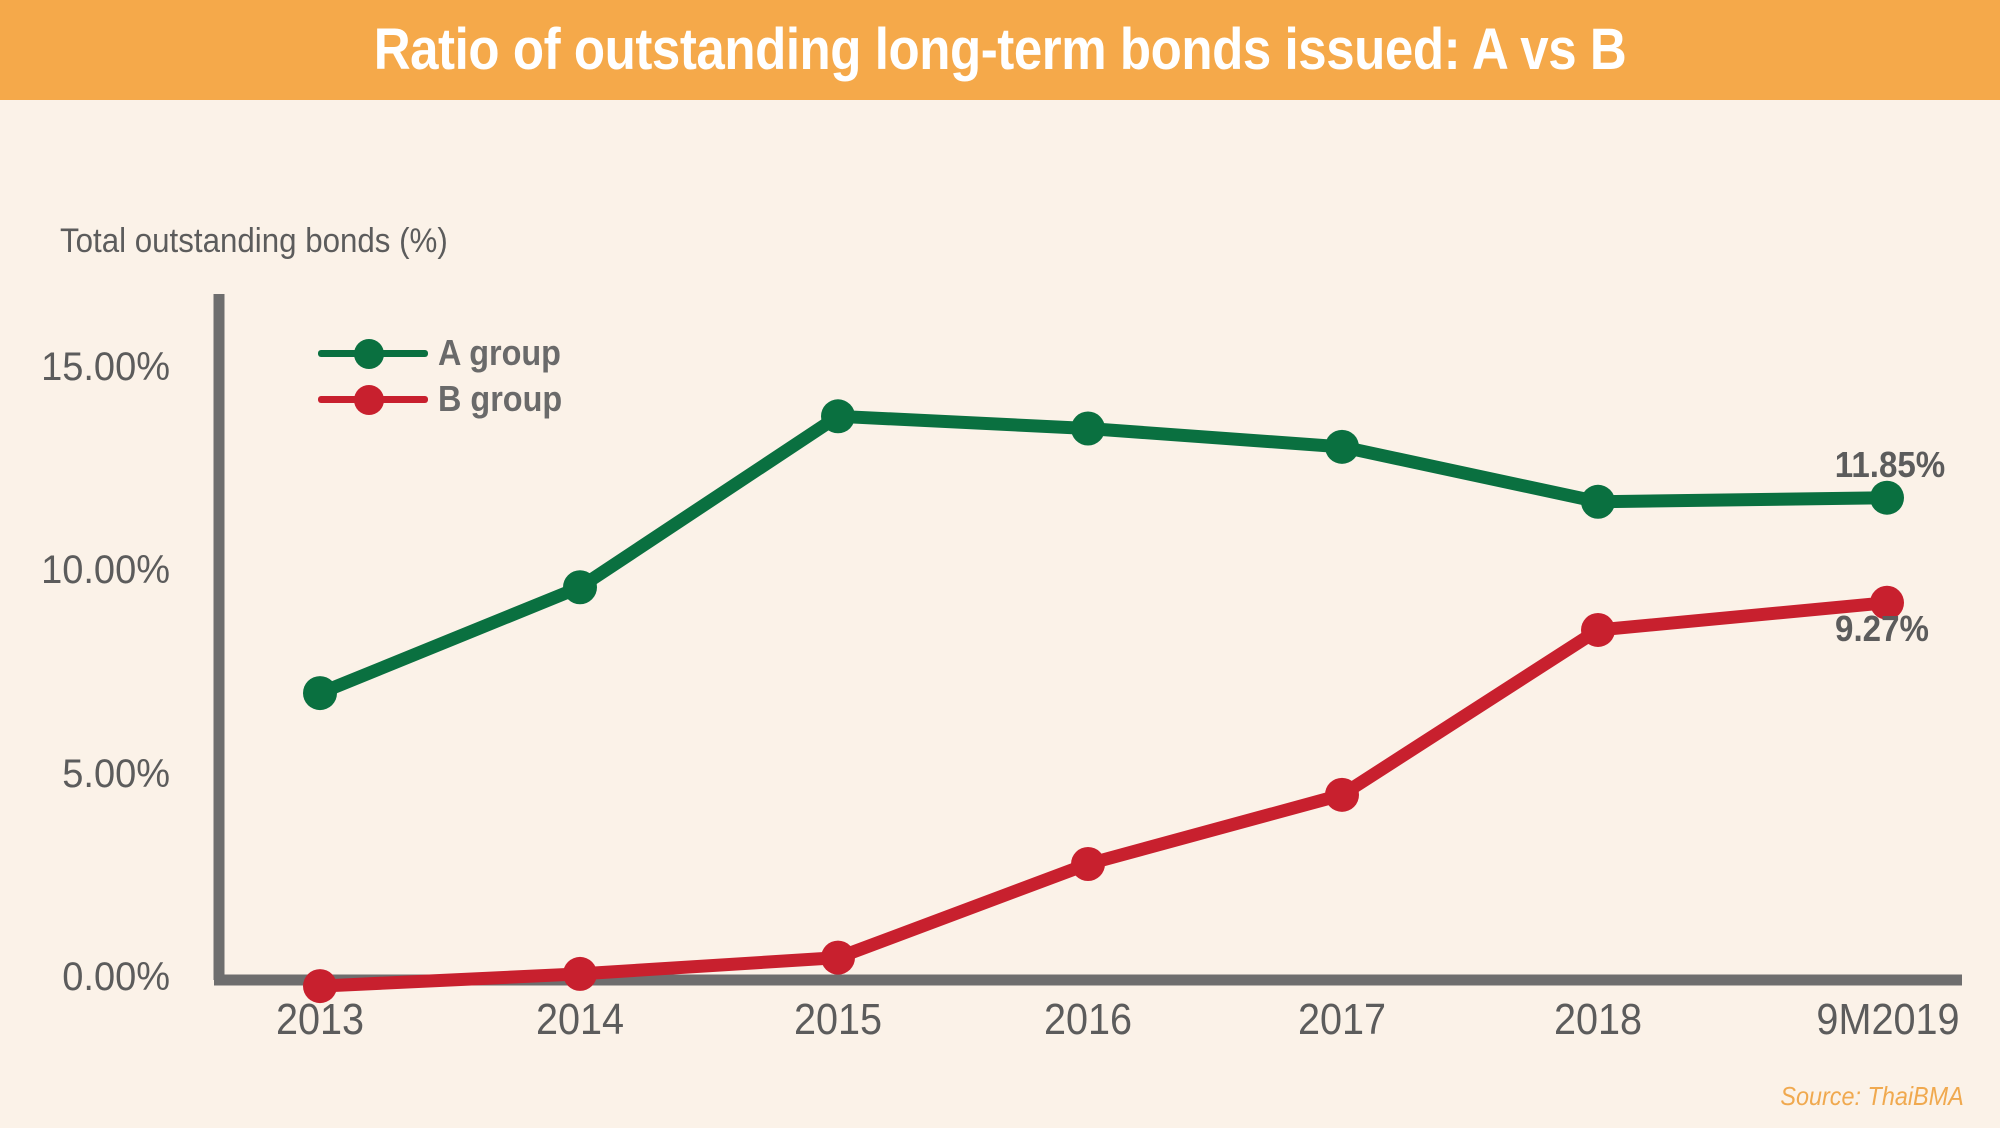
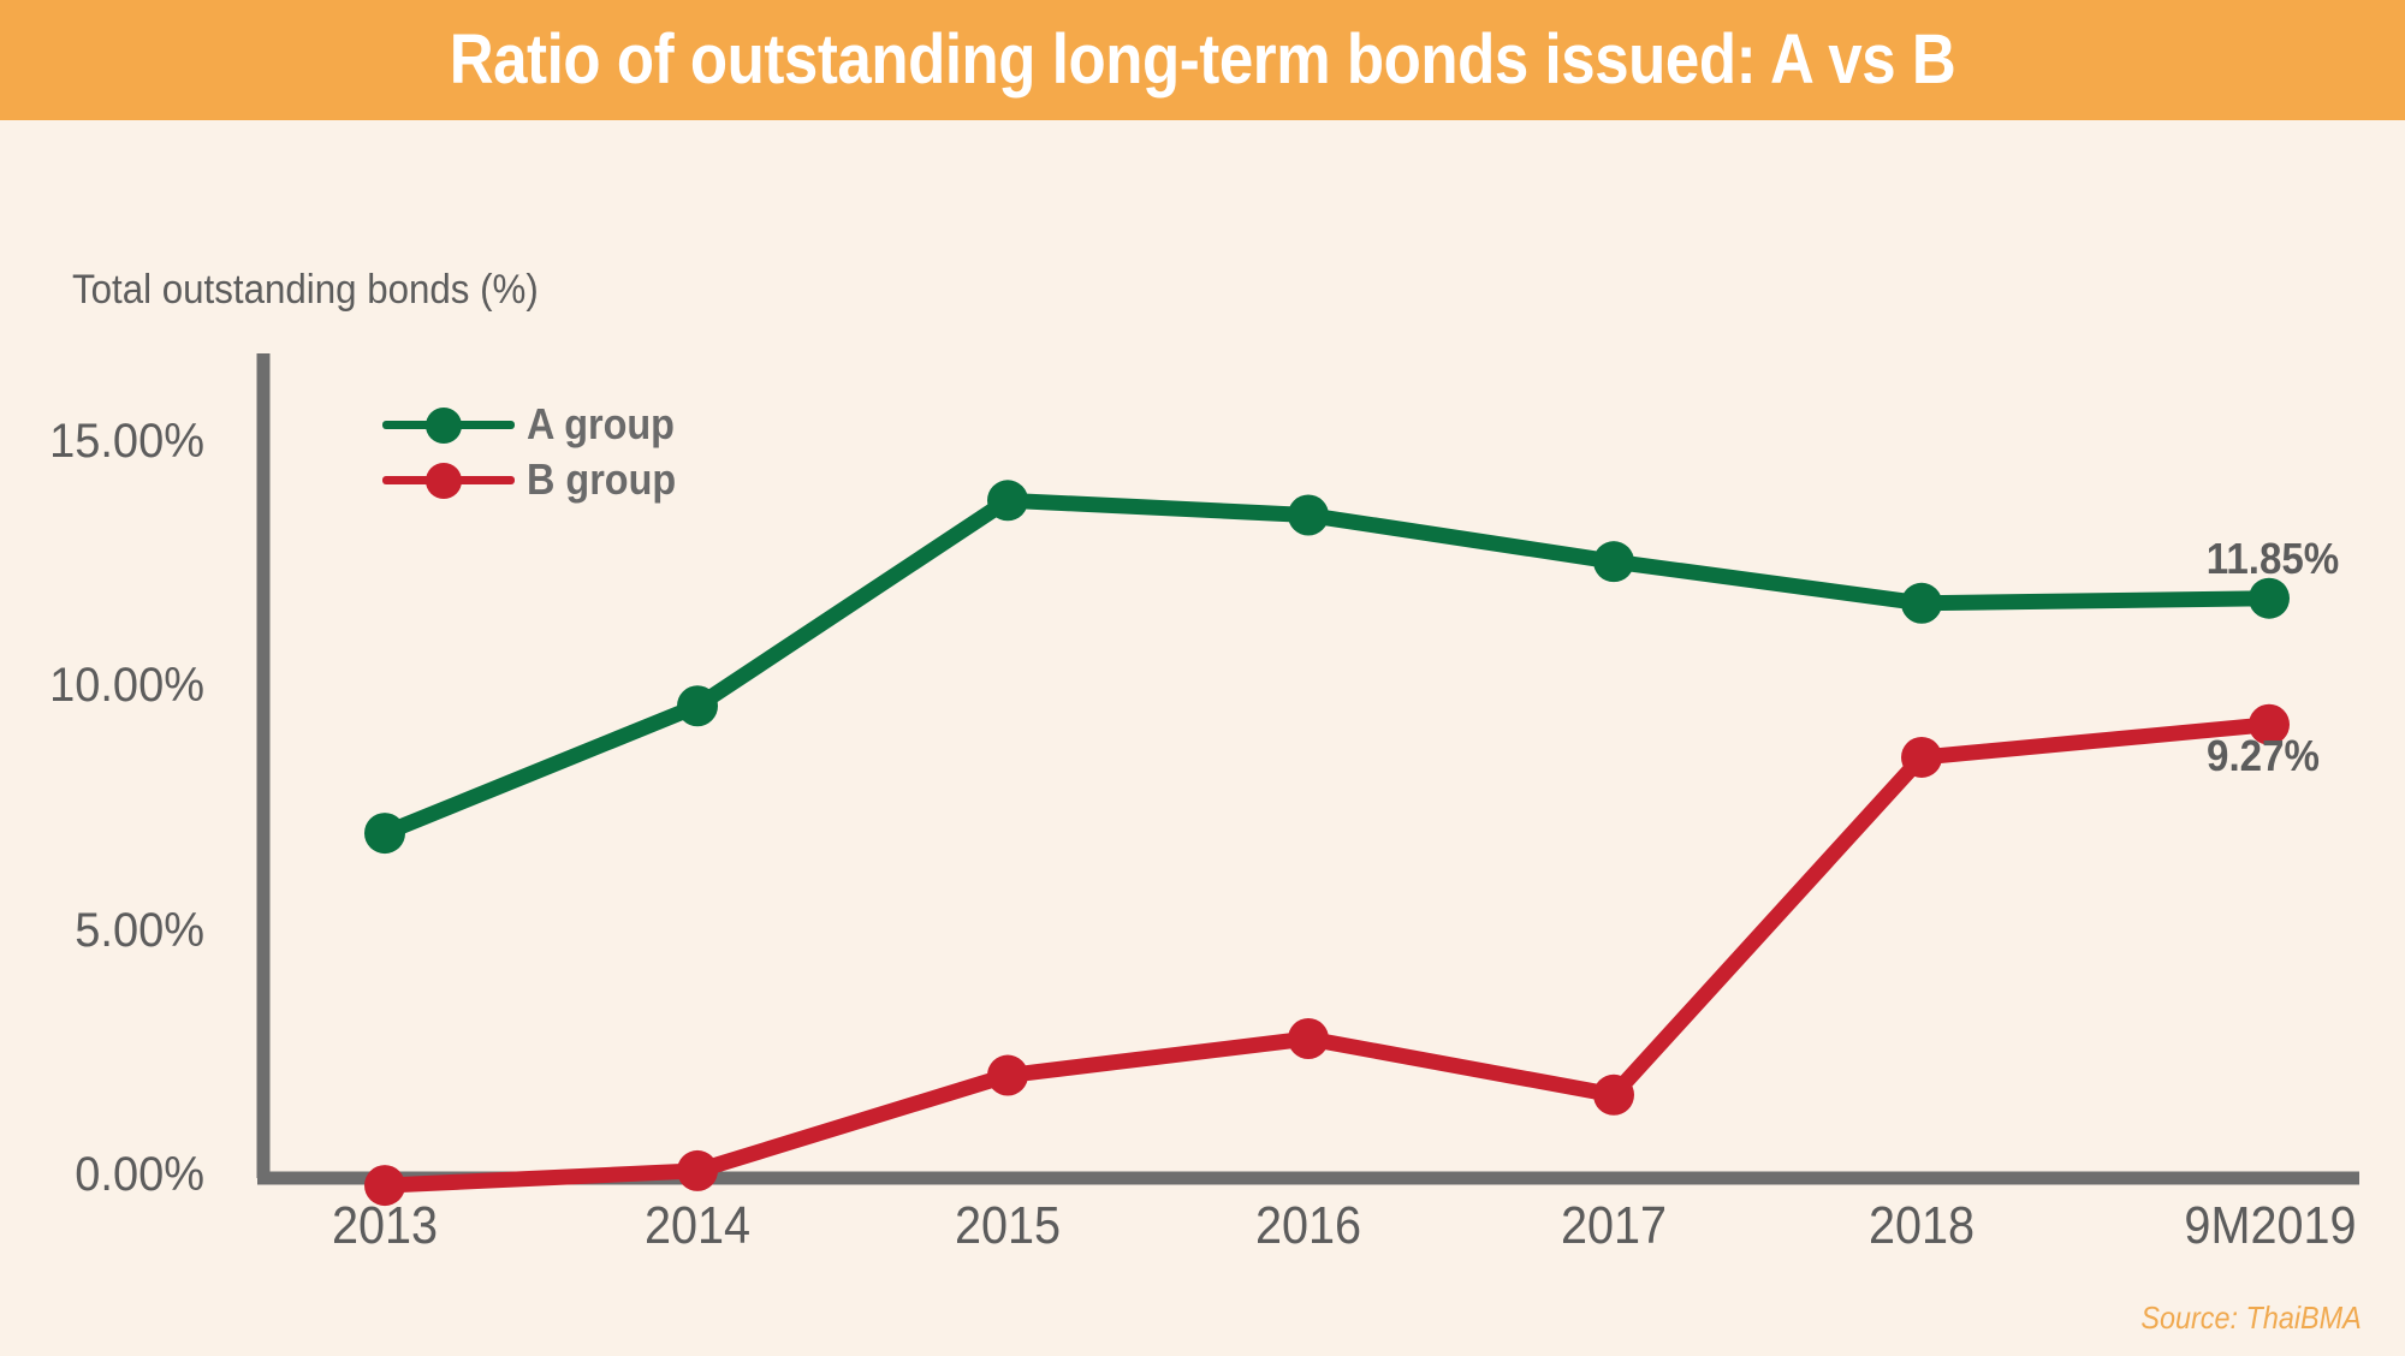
B group/2015: 0.6% -> 2.1%
A group/2017: 13.1% -> 12.6%
B group/2017: 4.5% -> 1.7%
